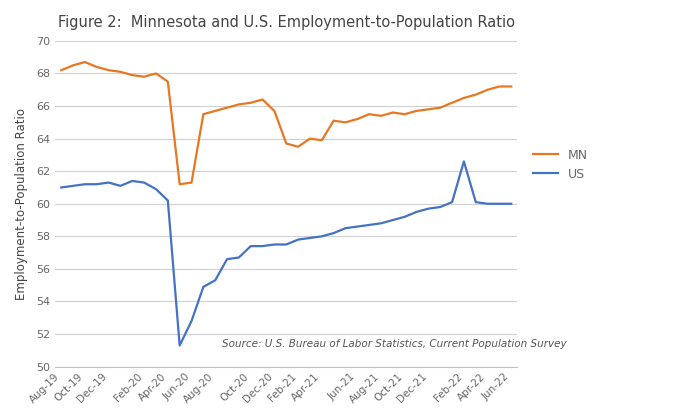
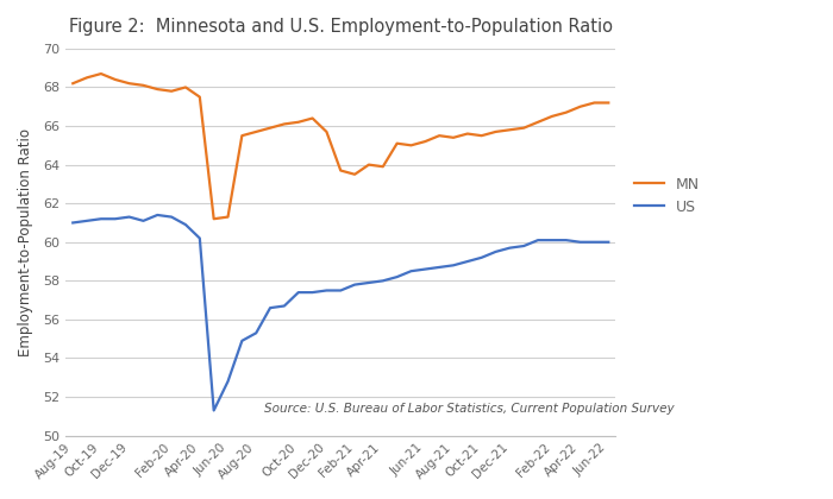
US/Feb-22: 62.6 -> 60.1
